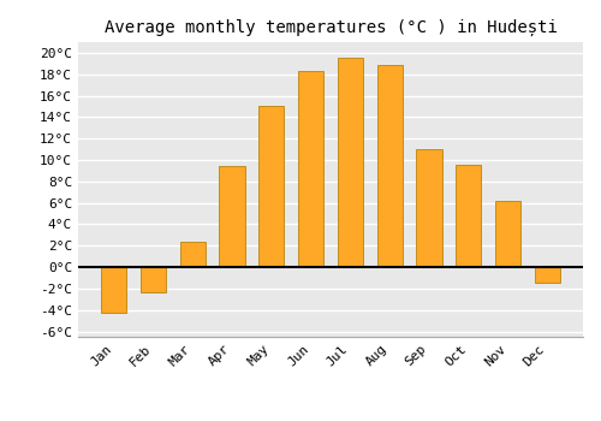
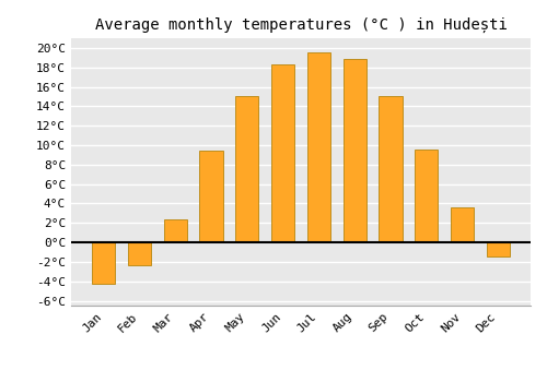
Sep: 11.0°C -> 15.1°C
Nov: 6.2°C -> 3.6°C
